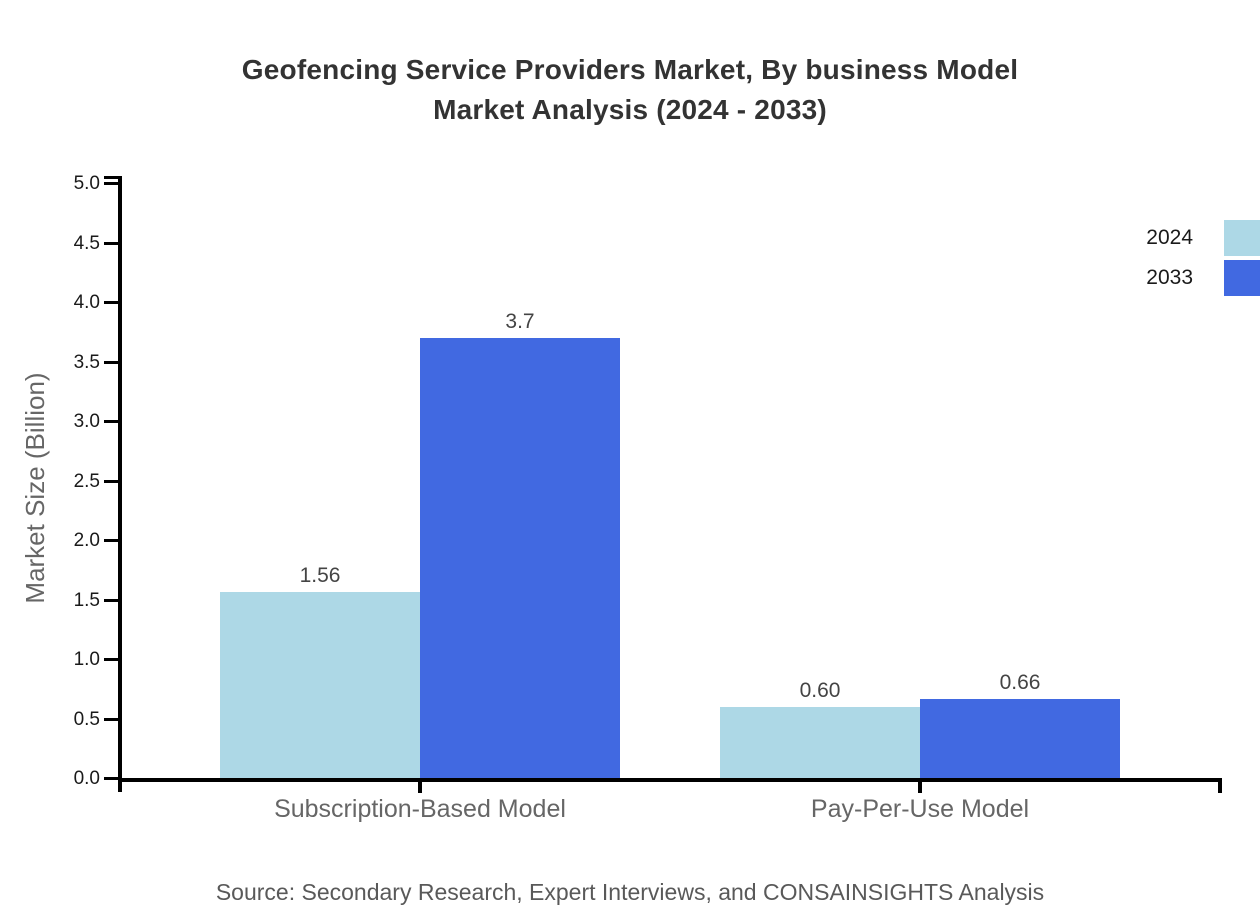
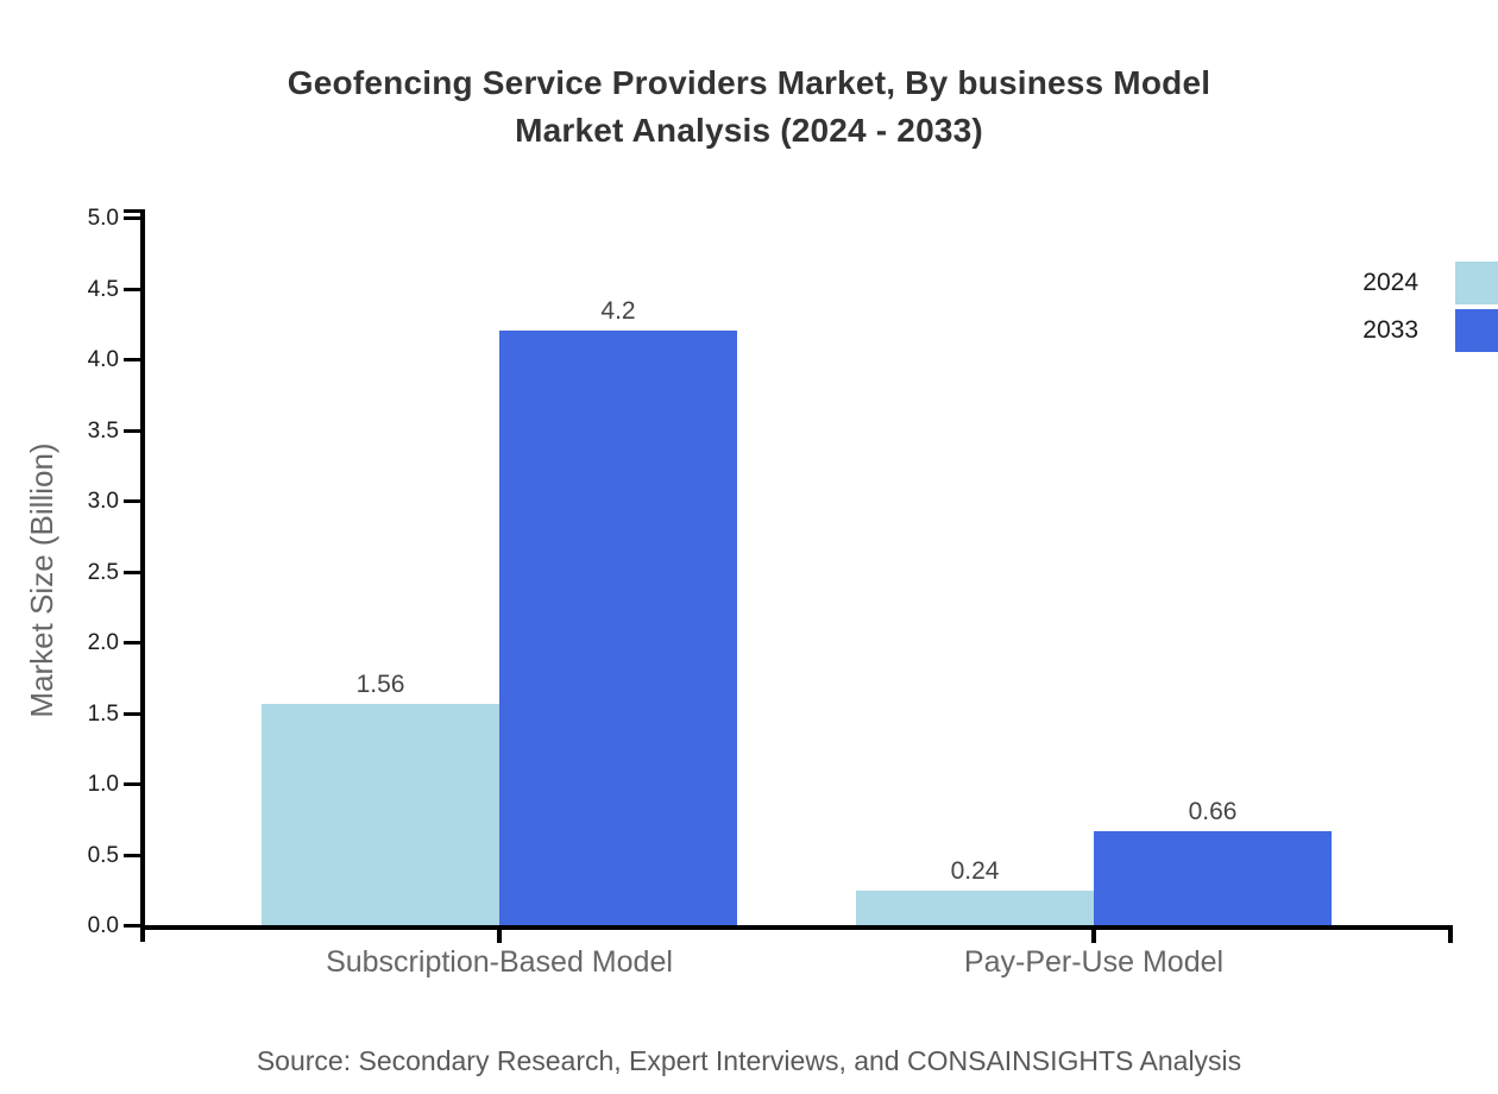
2033/Subscription-Based Model: 3.7 -> 4.2
2024/Pay-Per-Use Model: 0.60 -> 0.24
